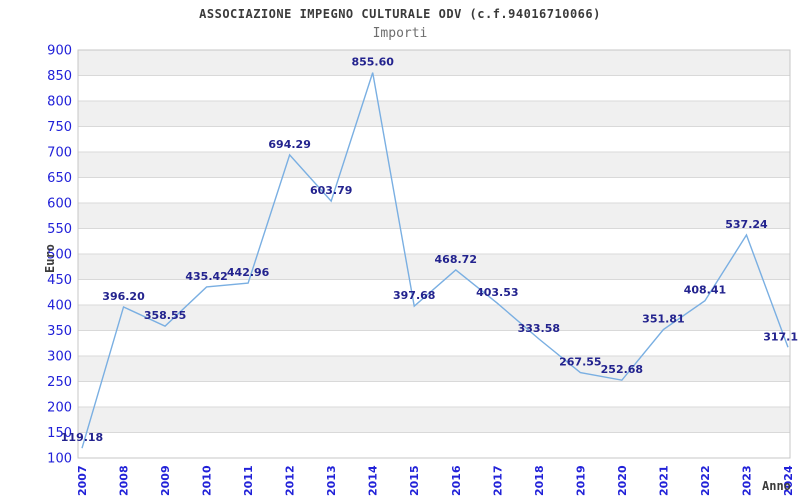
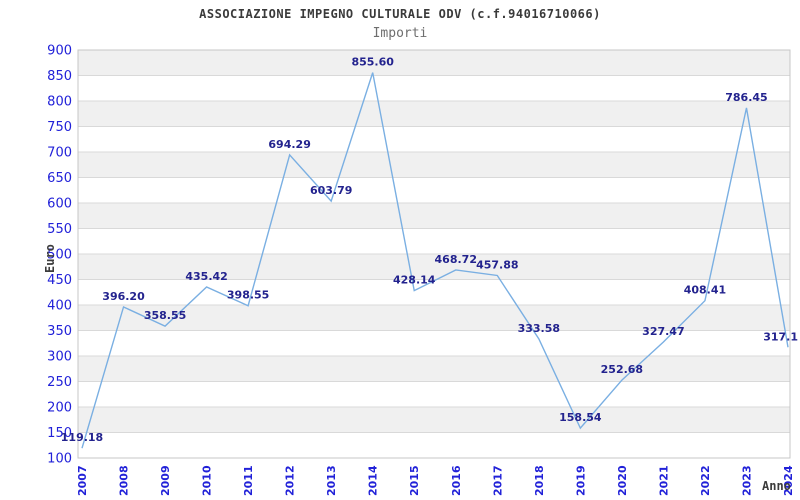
2011: 442.96 -> 398.55
2015: 397.68 -> 428.14
2017: 403.53 -> 457.88
2019: 267.55 -> 158.54
2021: 351.81 -> 327.47
2023: 537.24 -> 786.45
